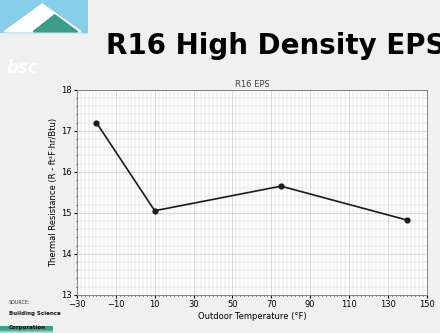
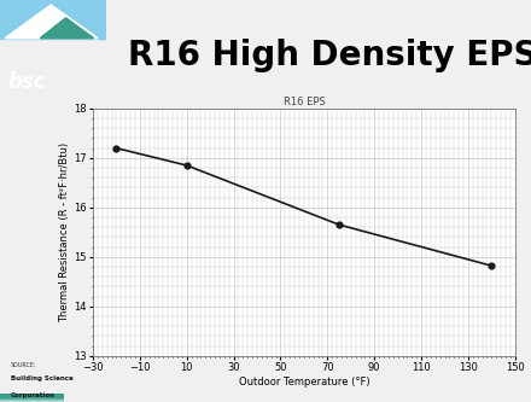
10: 15.05 -> 16.85
